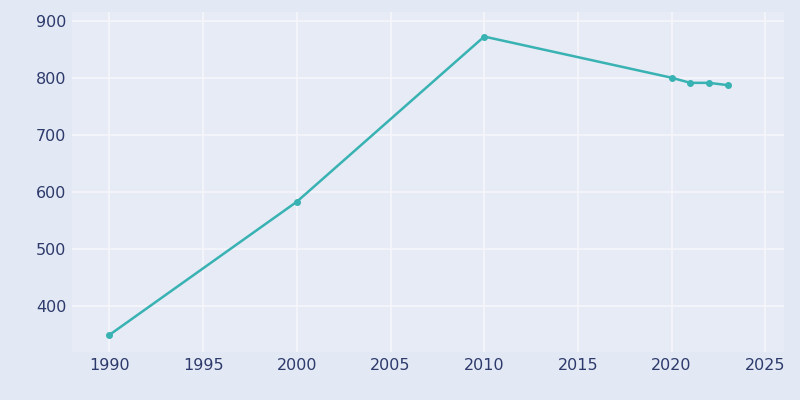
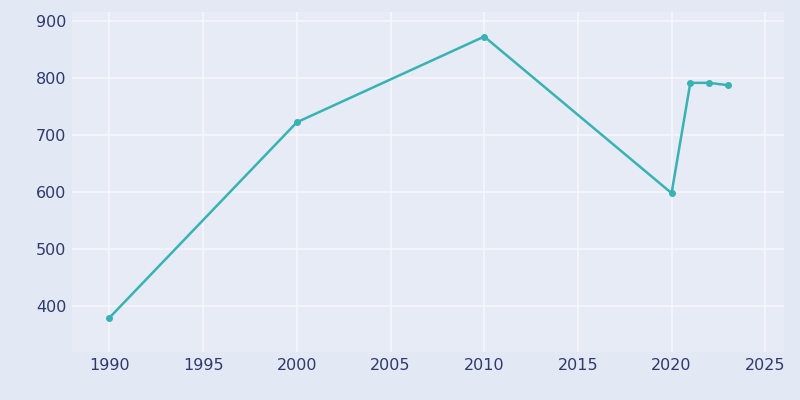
1990: 350 -> 380
2000: 583 -> 722
2020: 800 -> 598
